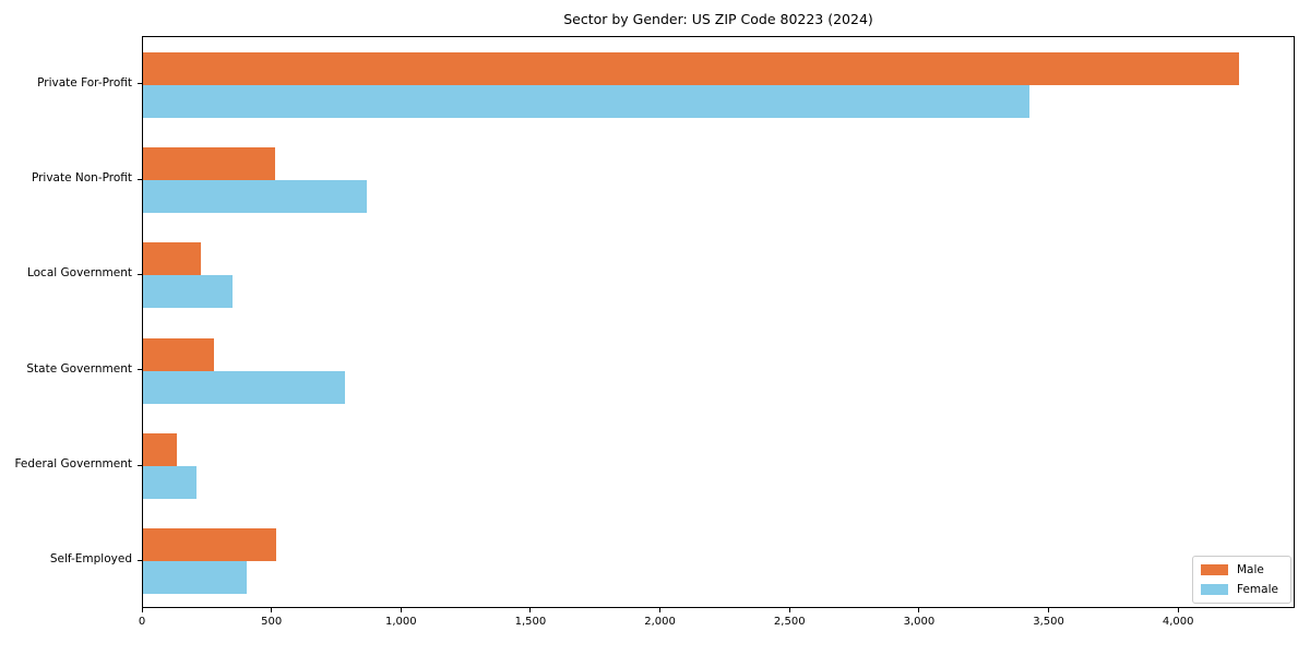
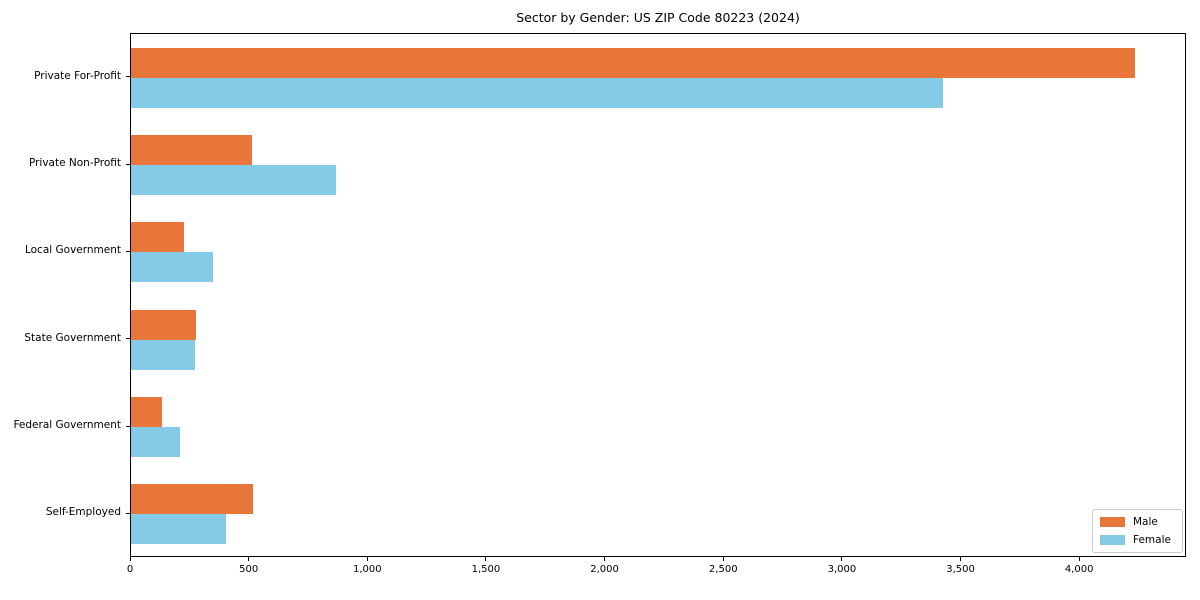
Female/State Government: 780 -> 270
